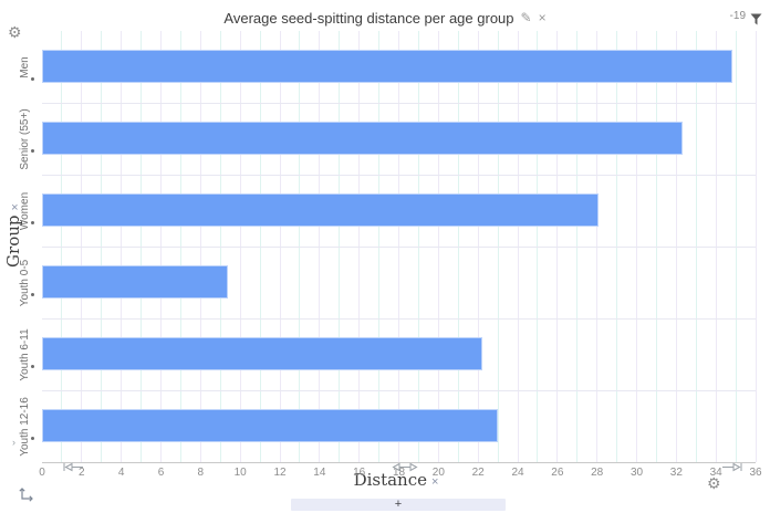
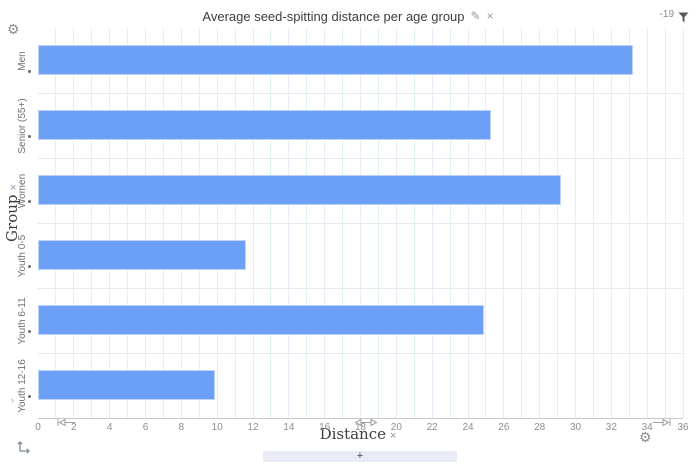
Men: 34.8 -> 33.2
Senior (55+): 32.3 -> 25.3
Women: 28.1 -> 29.2
Youth 0-5: 9.4 -> 11.6
Youth 6-11: 22.2 -> 24.9
Youth 12-16: 23.0 -> 9.9
